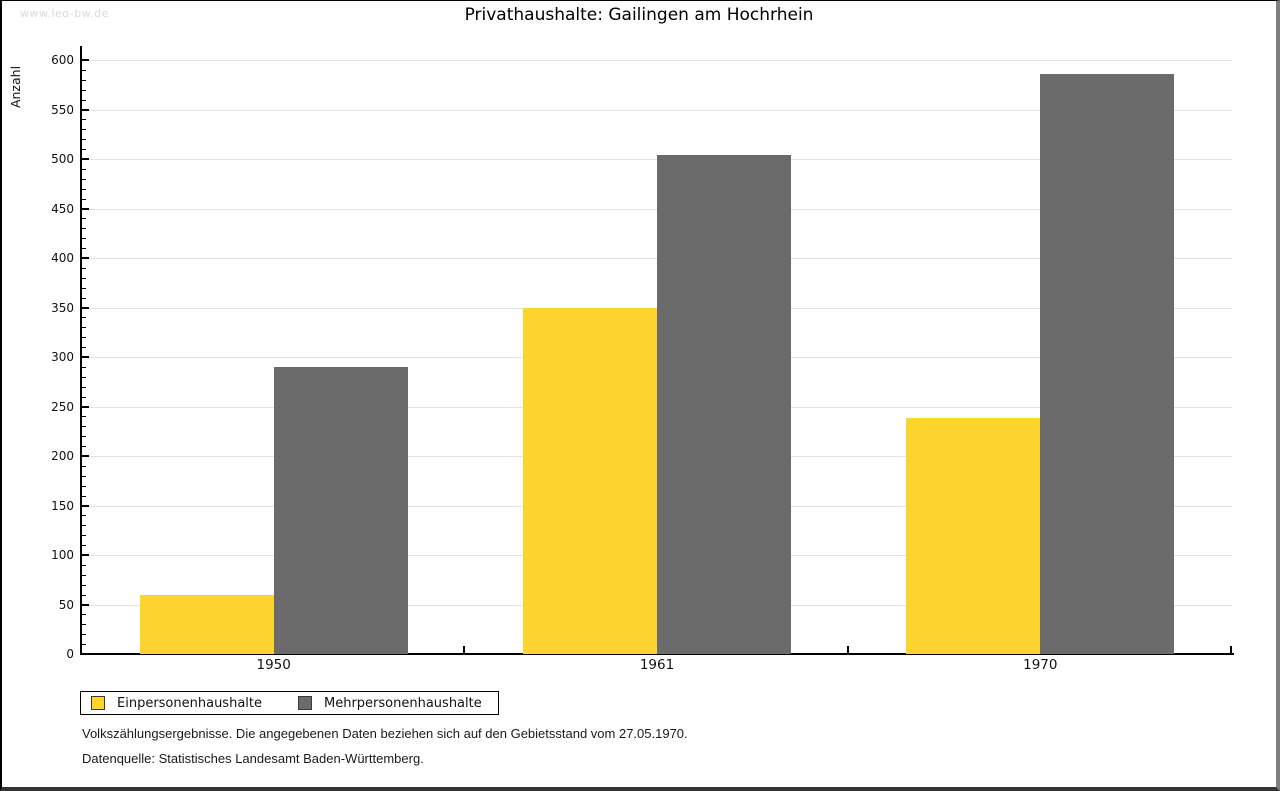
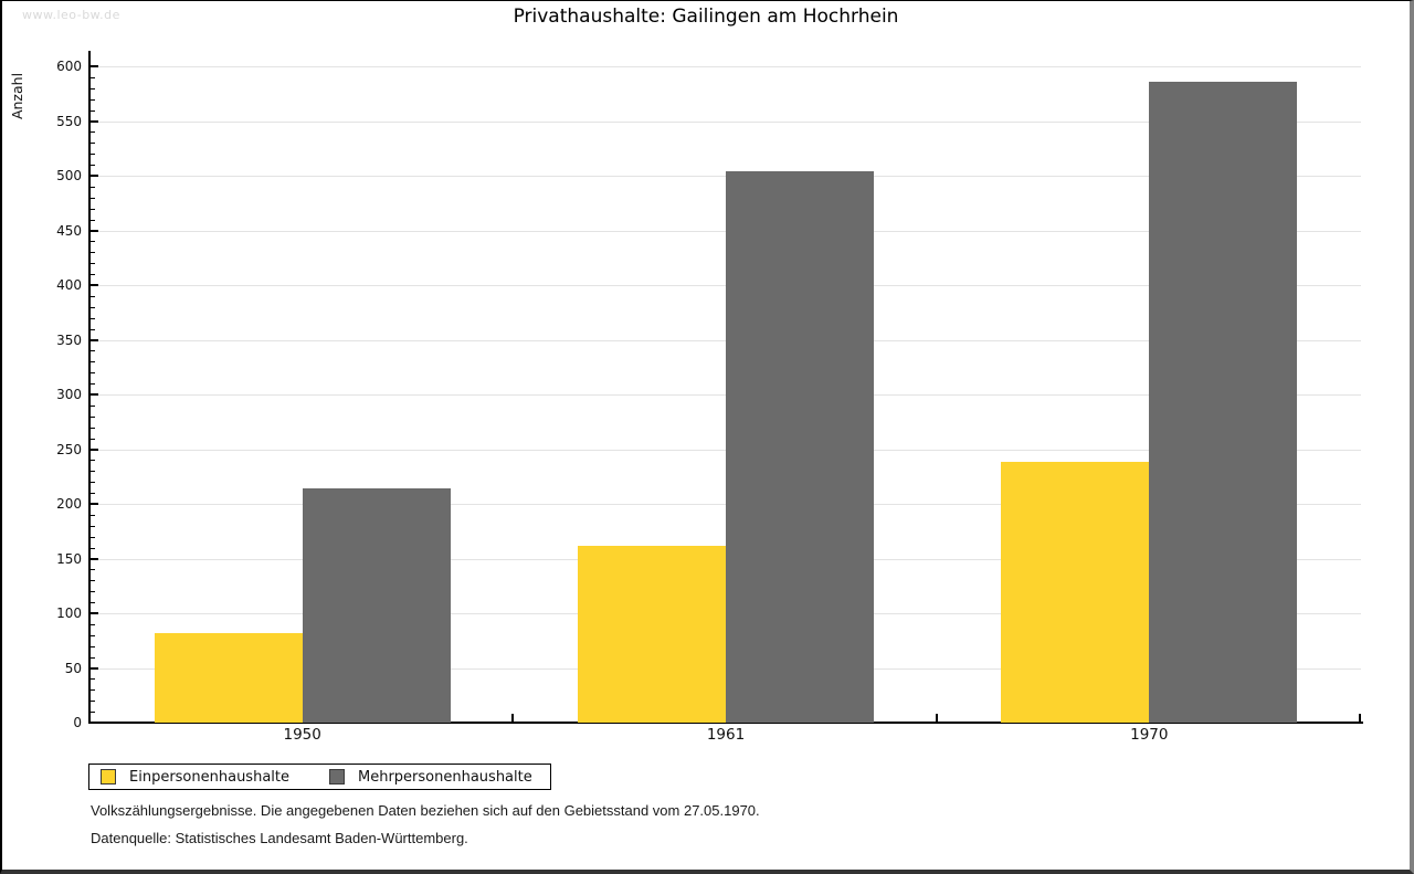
Einpersonenhaushalte/1950: 60 -> 80
Mehrpersonenhaushalte/1950: 290 -> 210
Einpersonenhaushalte/1961: 350 -> 160
